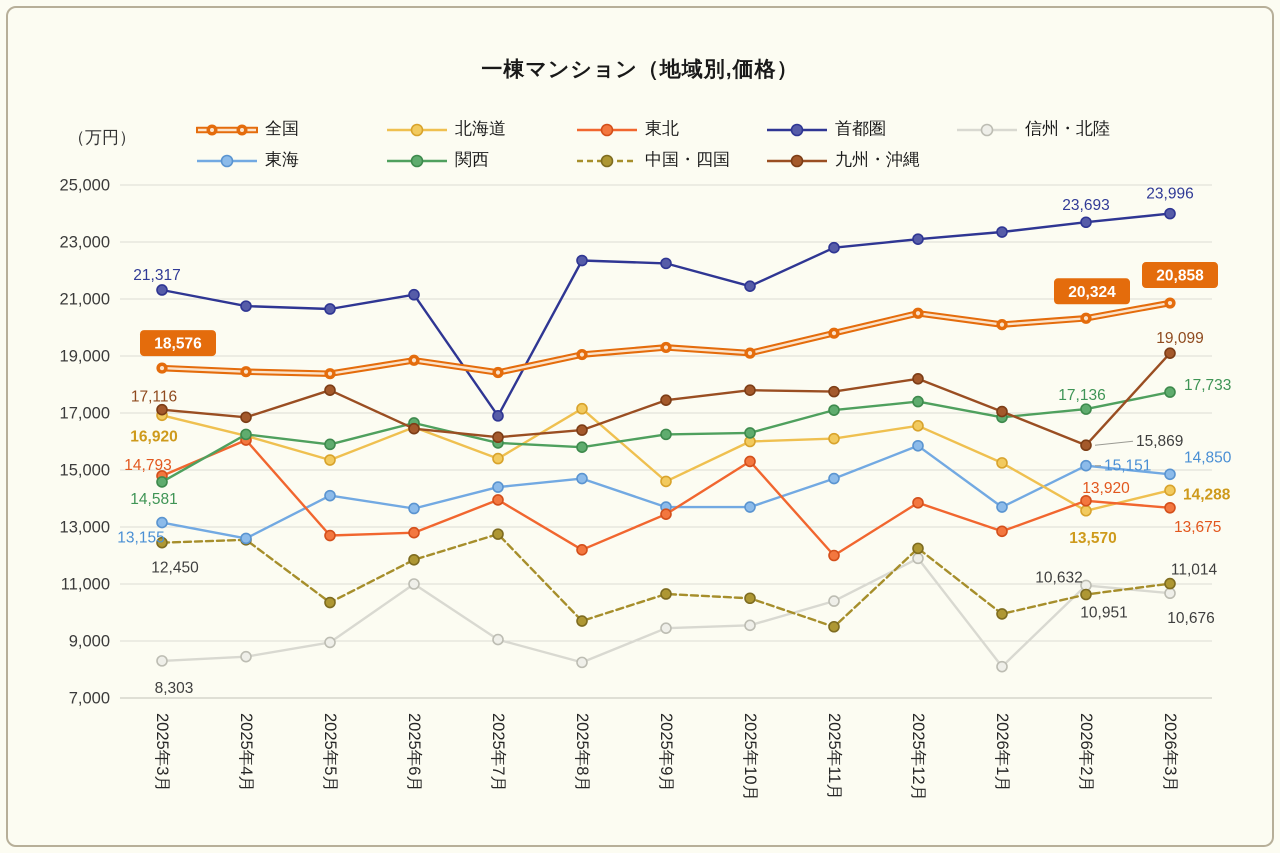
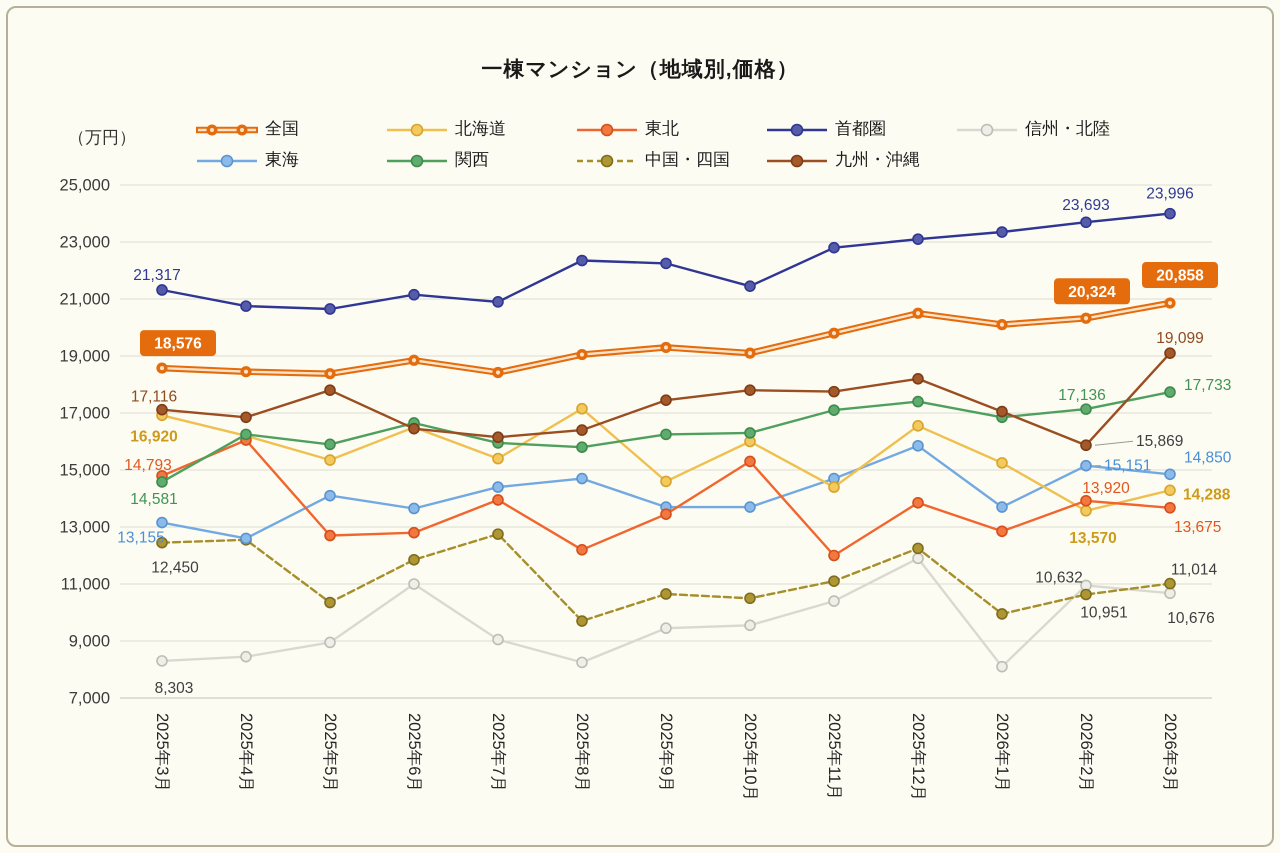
首都圏/2025年7月: 16900 -> 20900
北海道/2025年11月: 16100 -> 14400
中国・四国/2025年11月: 9500 -> 11100
